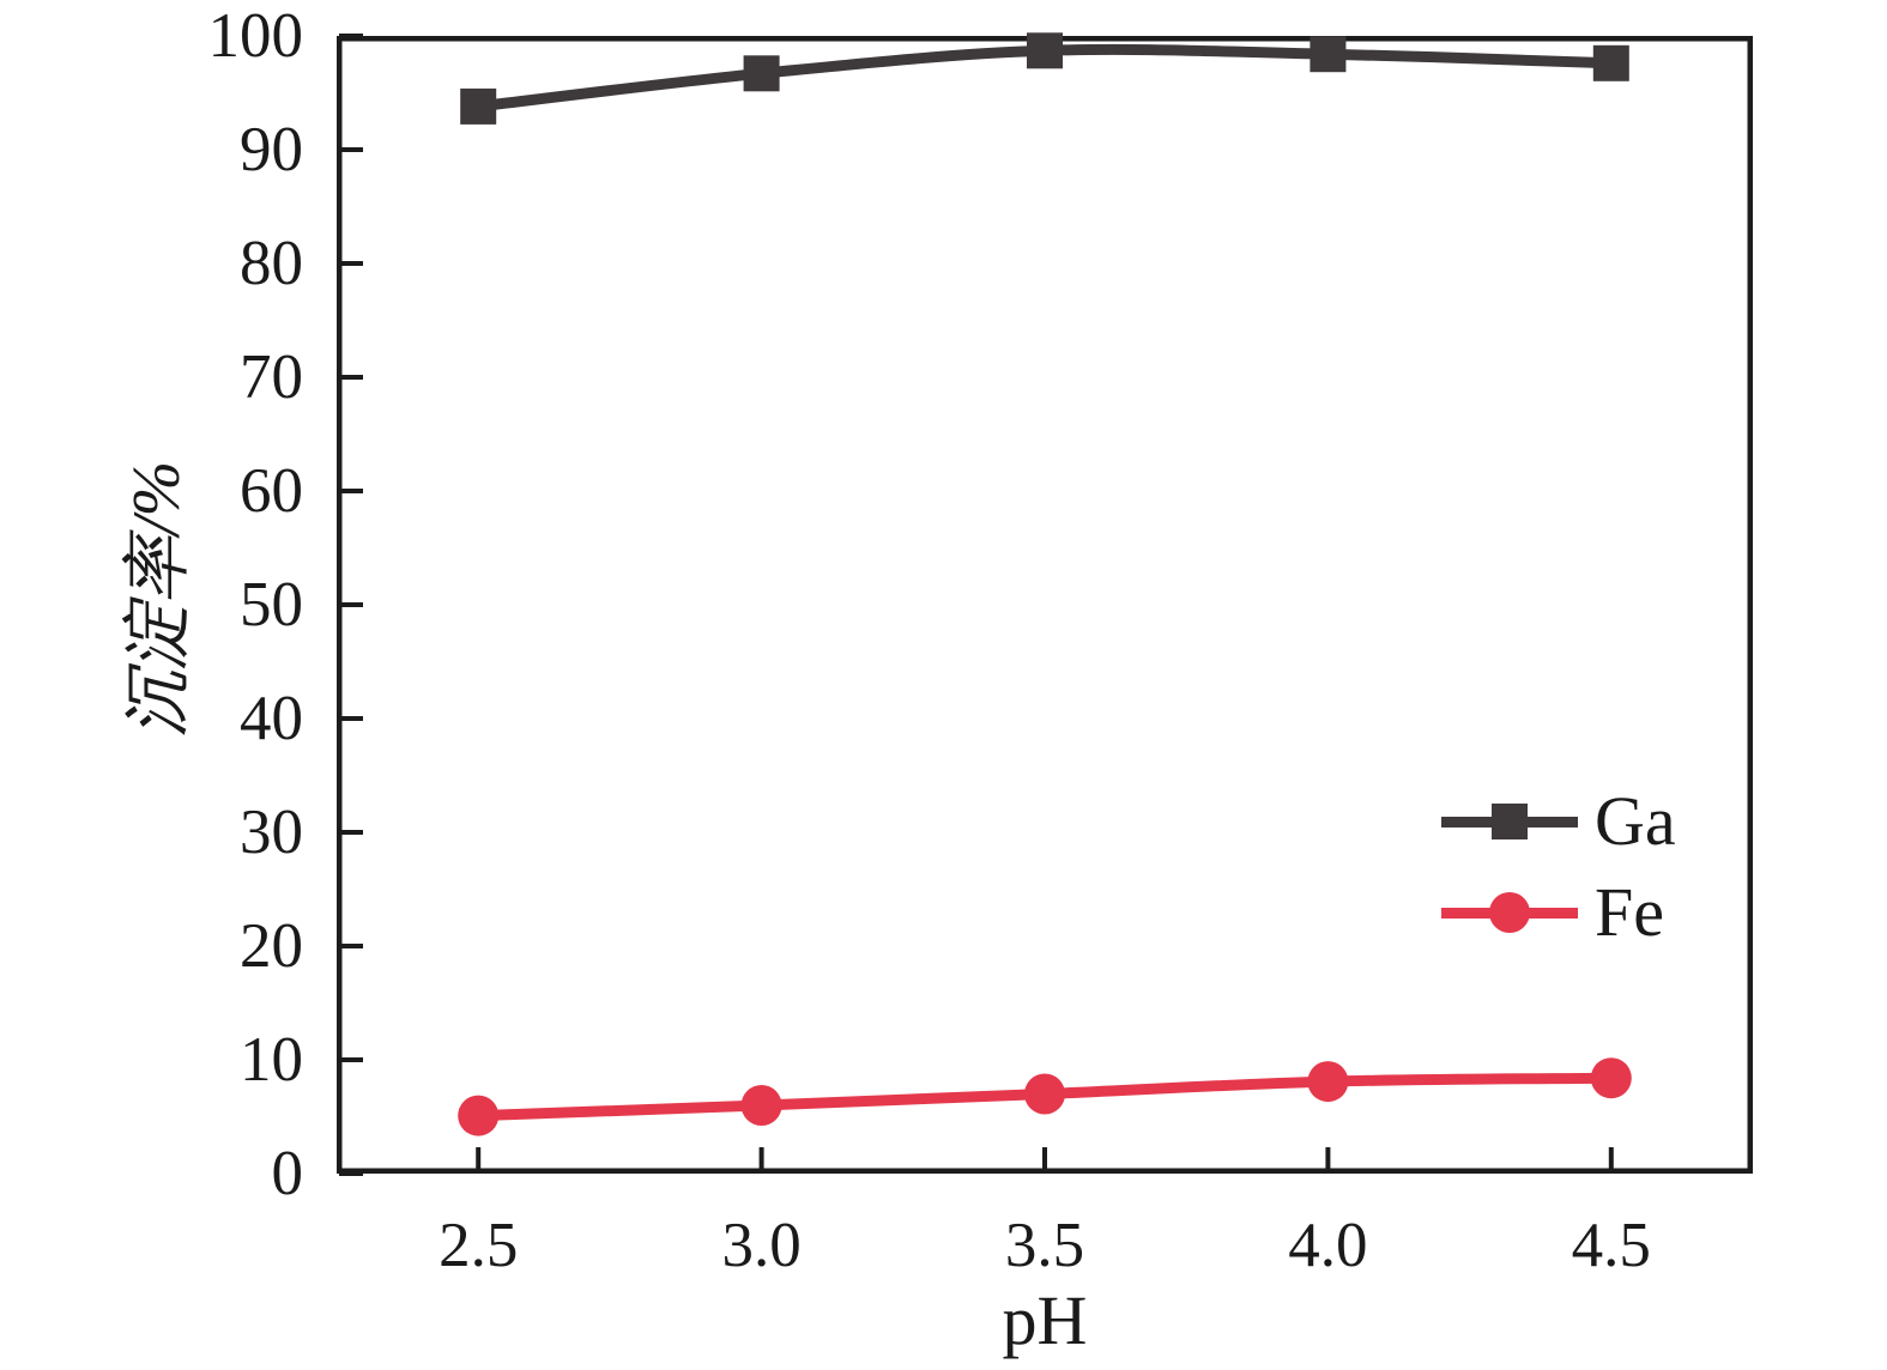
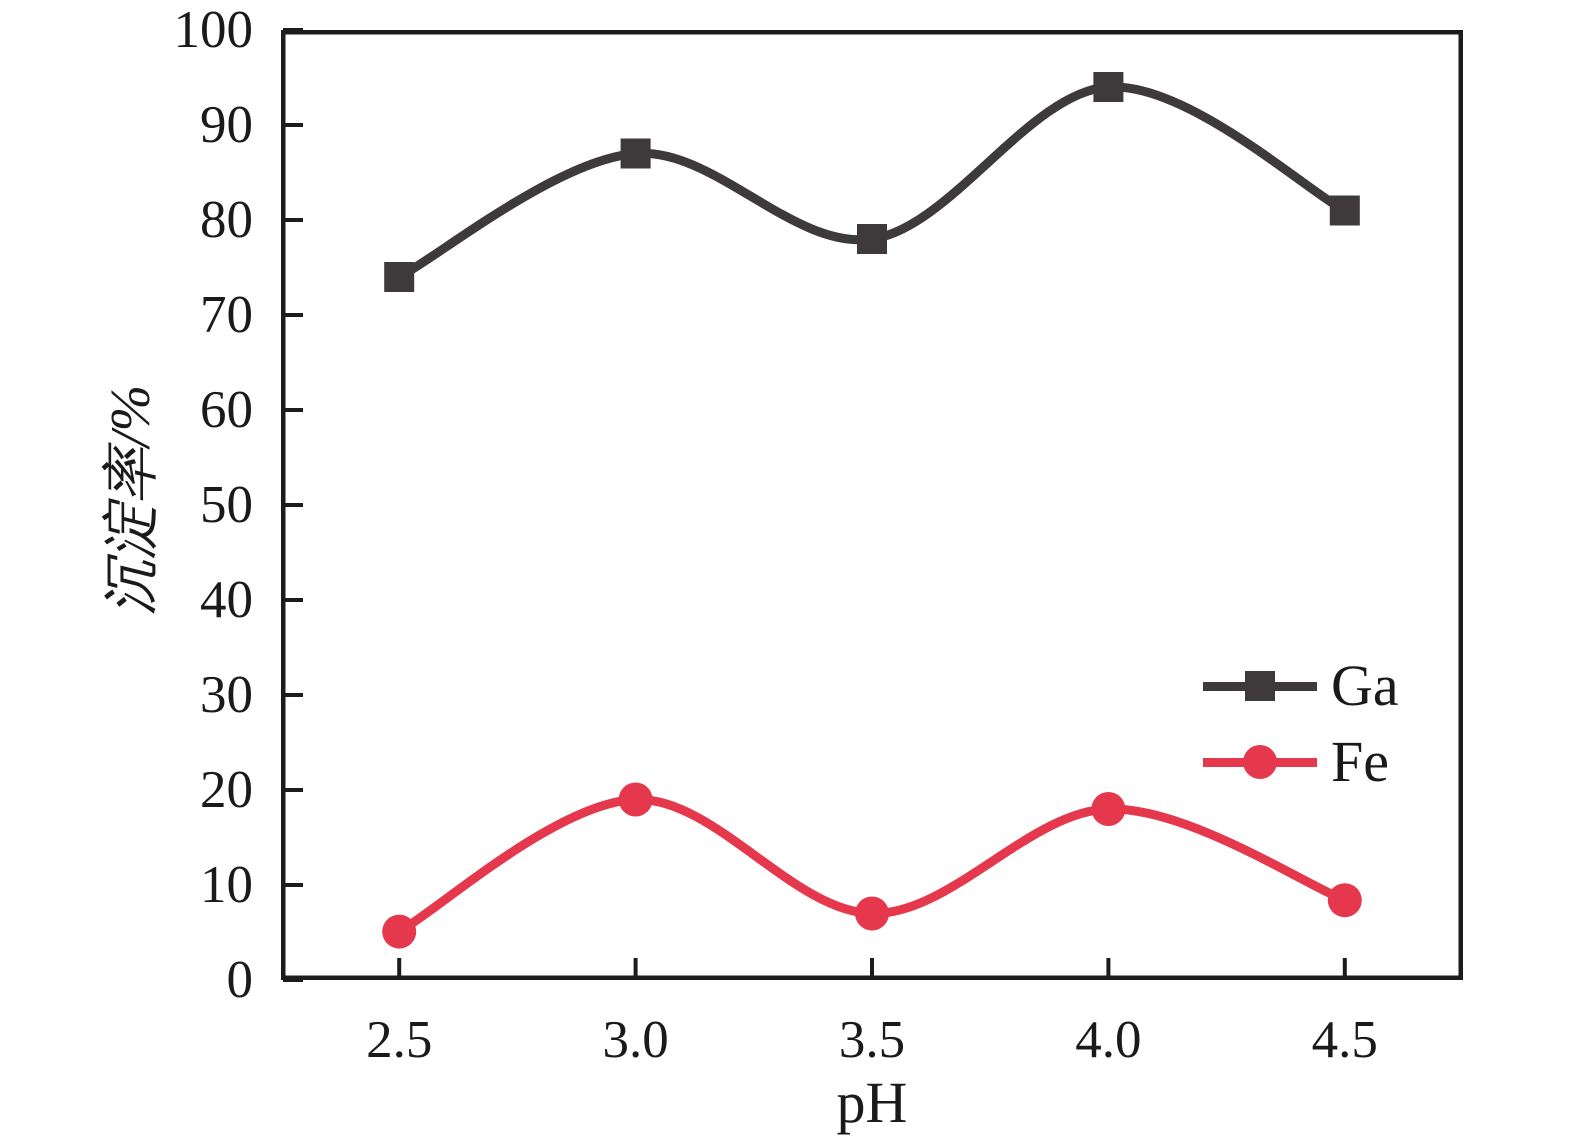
Ga/2.5: 94 -> 74
Ga/3.0: 97 -> 87
Fe/3.0: 6 -> 19
Ga/3.5: 99 -> 78
Ga/4.0: 98 -> 94
Fe/4.0: 8 -> 18
Ga/4.5: 98 -> 81
